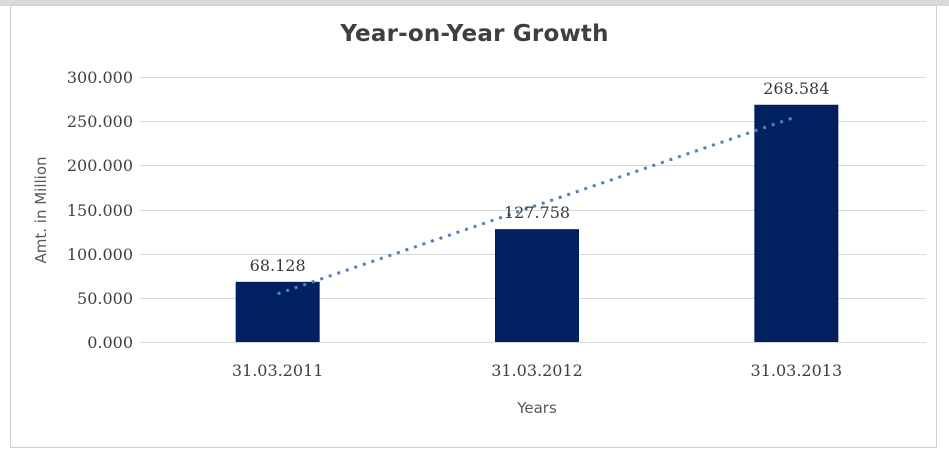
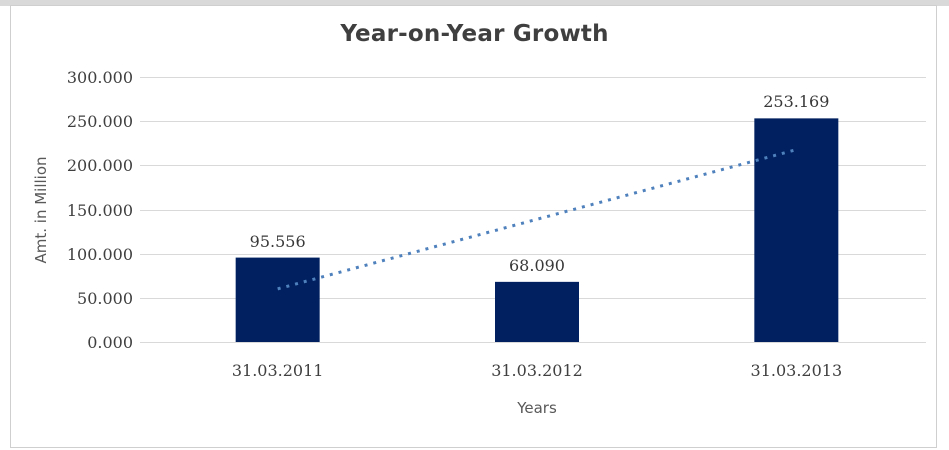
31.03.2011: 68.128 -> 95.556
31.03.2012: 127.758 -> 68.090
31.03.2013: 268.584 -> 253.169
